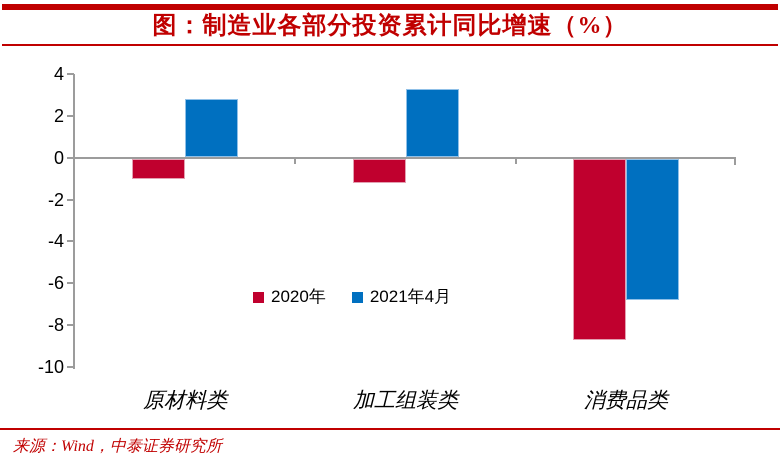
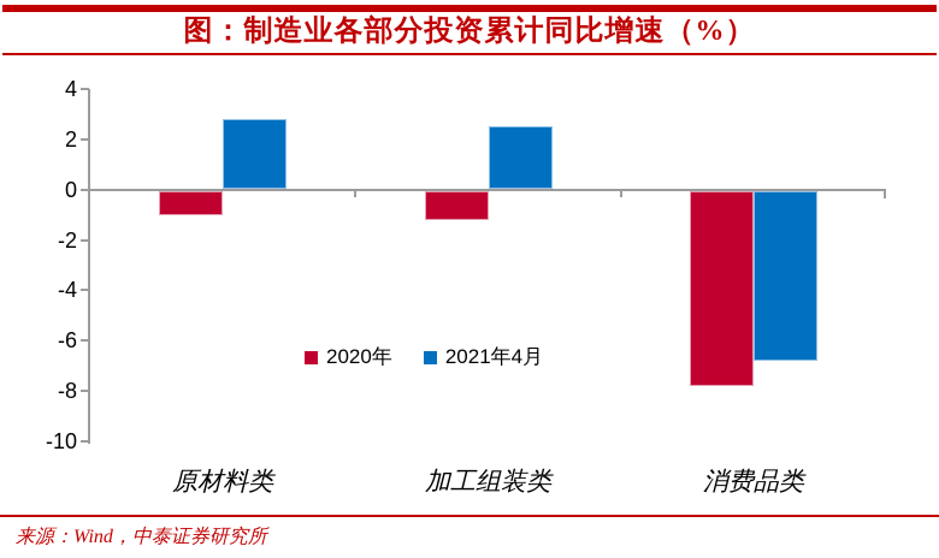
2021年4月/加工组装类: 3.3 -> 2.5
2020年/消费品类: -8.7 -> -7.8
